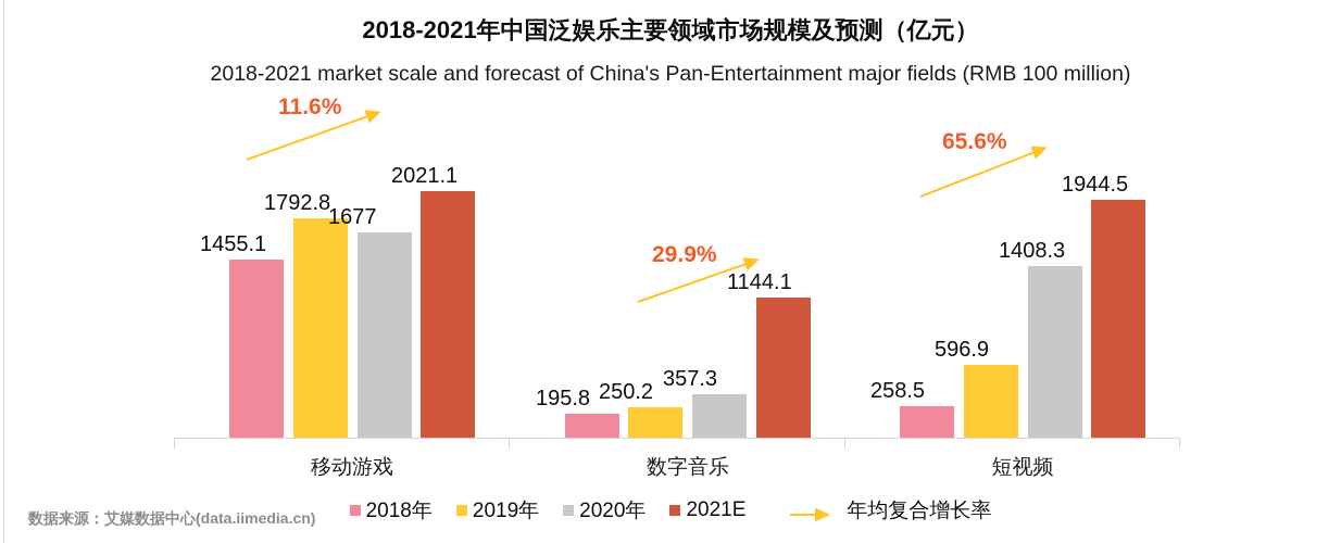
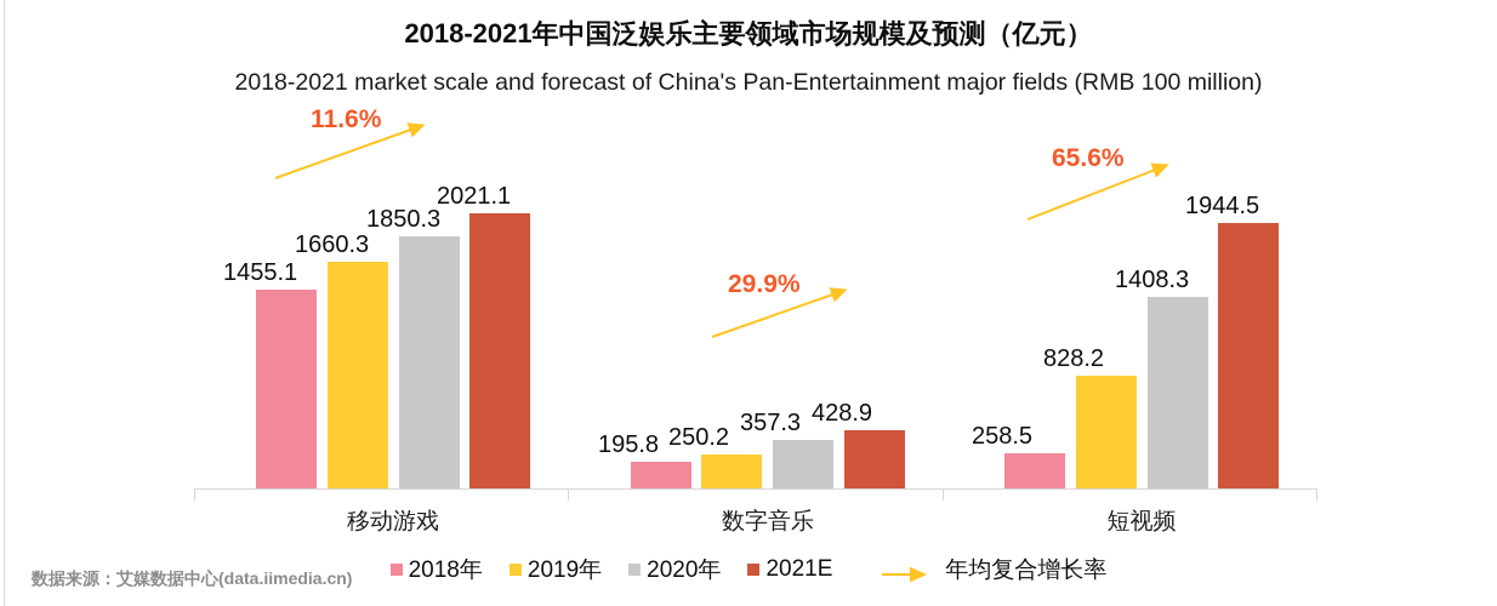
2019年/移动游戏: 1792.8 -> 1660.3
2020年/移动游戏: 1677 -> 1850.3
2021E/数字音乐: 1144.1 -> 428.9
2019年/短视频: 596.9 -> 828.2
